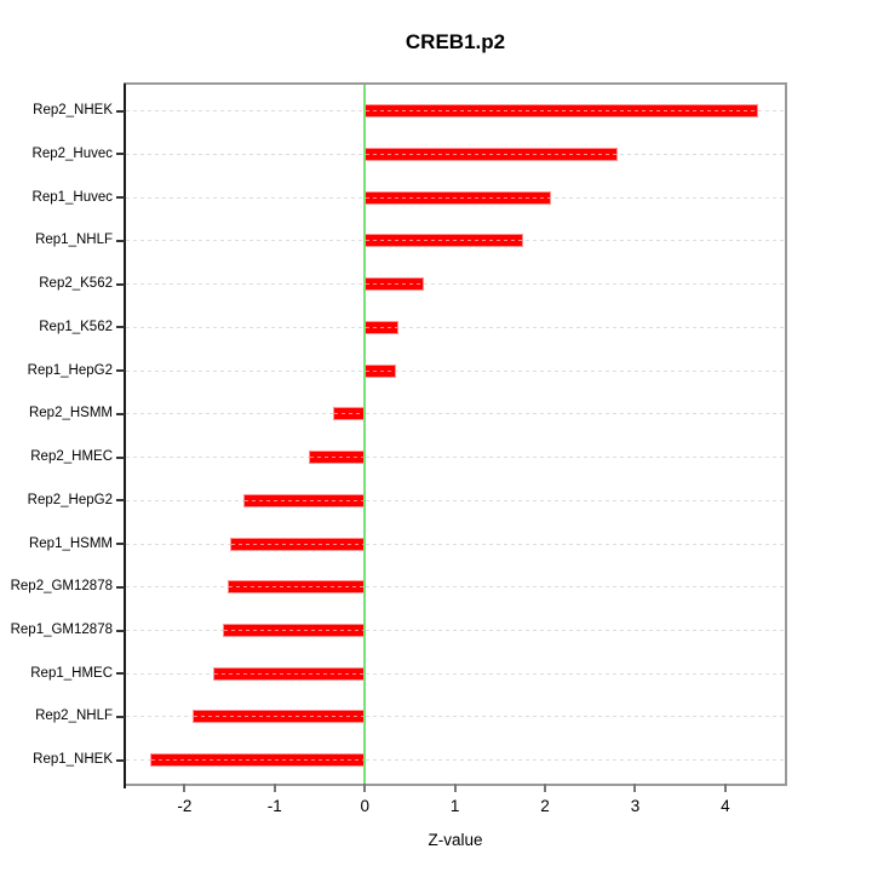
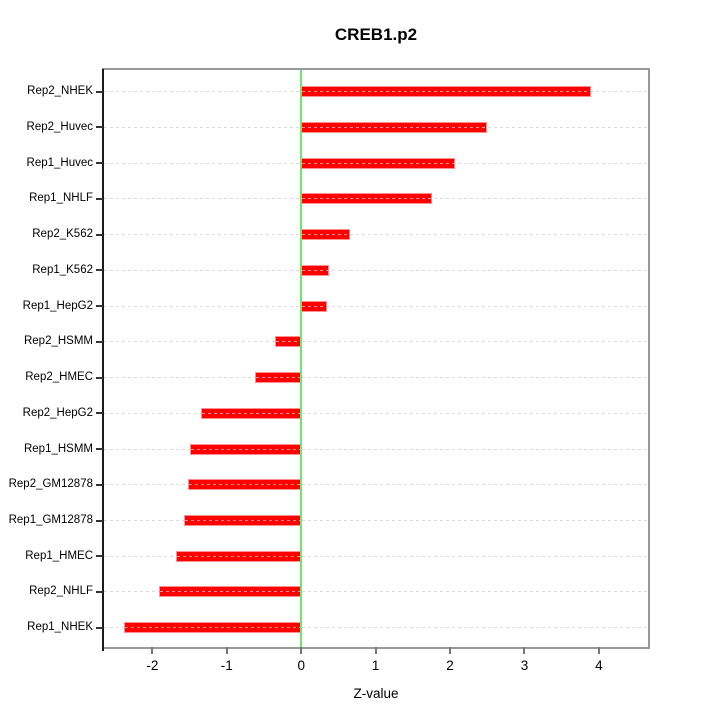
Rep2_NHEK: 4.4 -> 3.9
Rep2_Huvec: 2.8 -> 2.5
